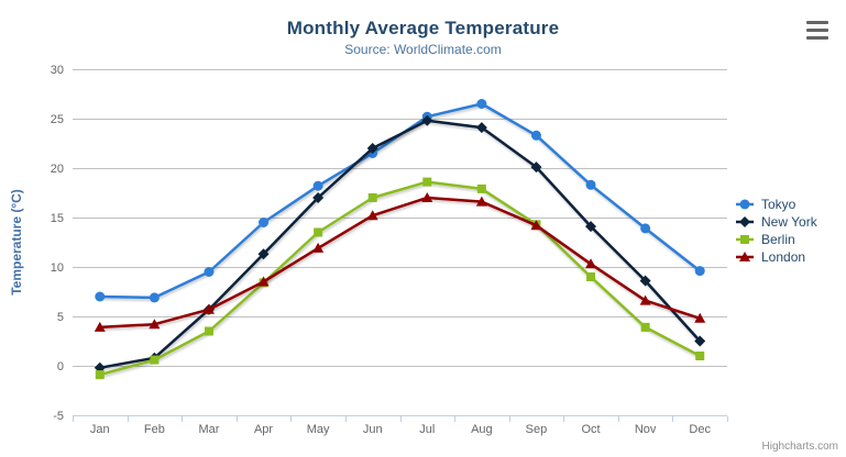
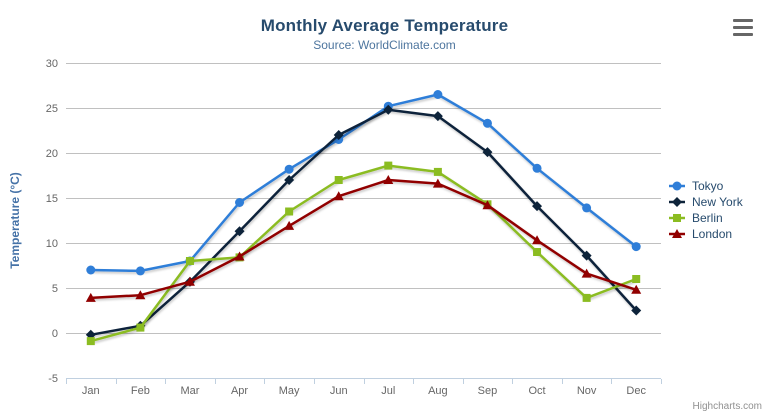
Tokyo/Mar: 10 -> 8
Berlin/Mar: 4 -> 8
Berlin/Dec: 1 -> 6
